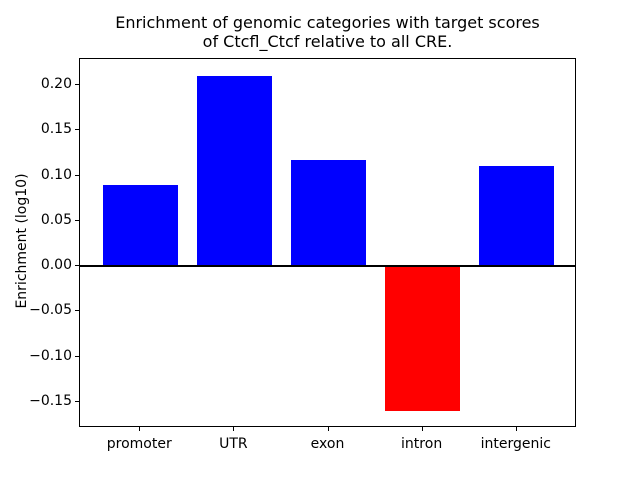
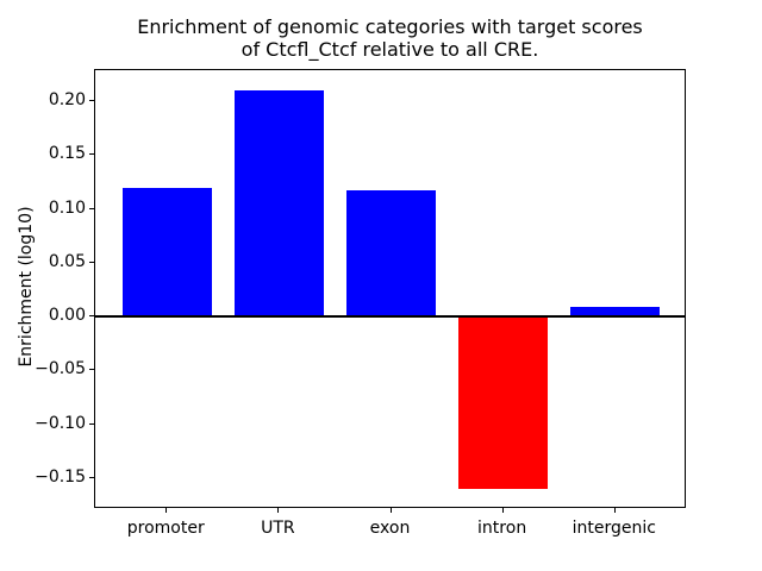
promoter: 0.09 -> 0.12
intergenic: 0.11 -> 0.01
